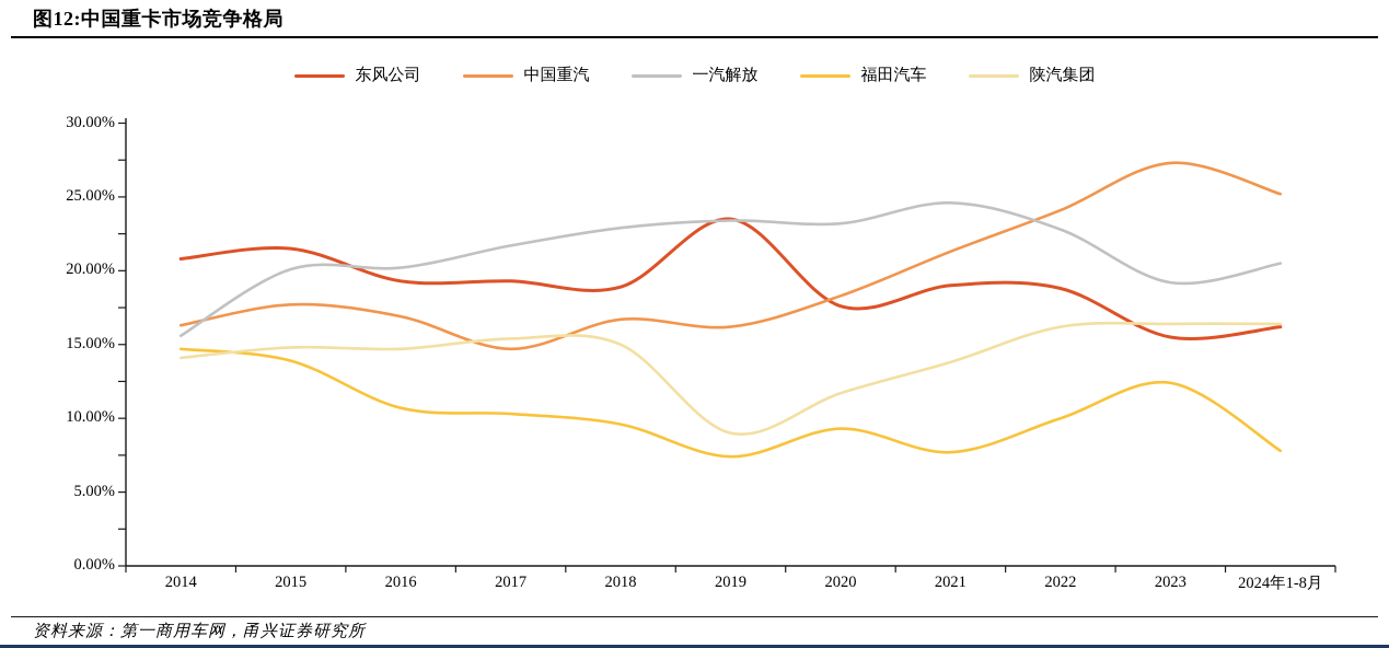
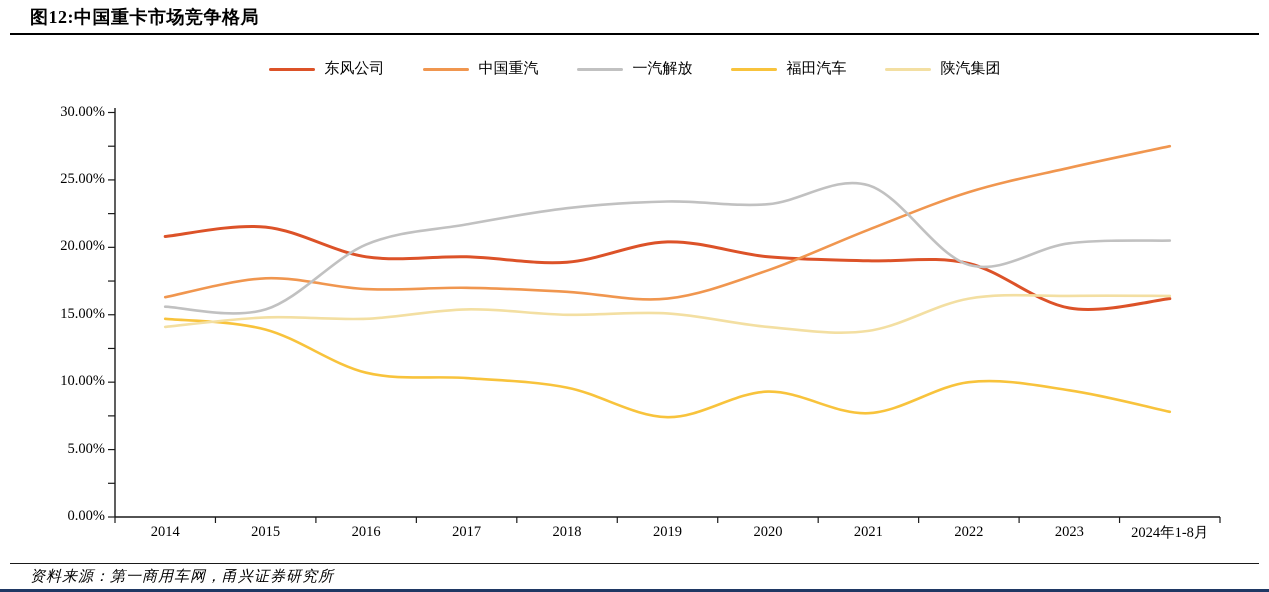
一汽解放/2015: 20.1% -> 15.4%
中国重汽/2017: 14.7% -> 17.0%
东风公司/2019: 23.5% -> 20.4%
陕汽集团/2019: 9.0% -> 15.1%
东风公司/2020: 17.6% -> 19.3%
陕汽集团/2020: 11.7% -> 14.1%
一汽解放/2022: 22.8% -> 18.7%
中国重汽/2023: 27.3% -> 25.9%
一汽解放/2023: 19.2% -> 20.3%
福田汽车/2023: 12.4% -> 9.4%
中国重汽/2024年1-8月: 25.2% -> 27.5%
